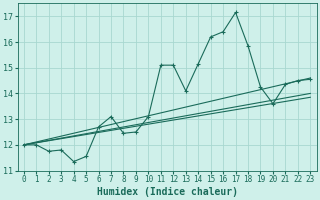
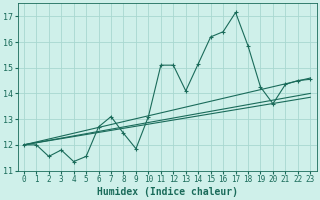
2: 11.75 -> 11.55
9: 12.50 -> 11.85
